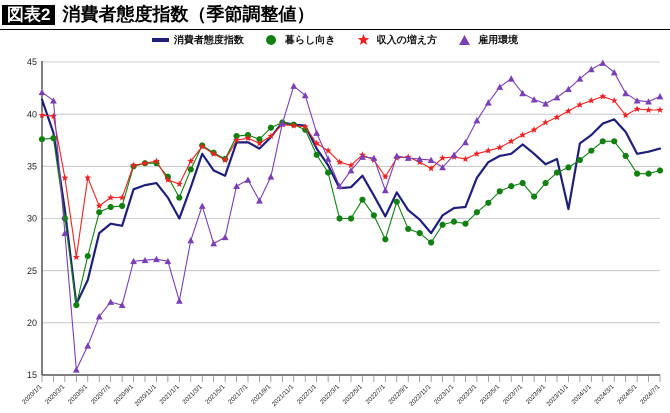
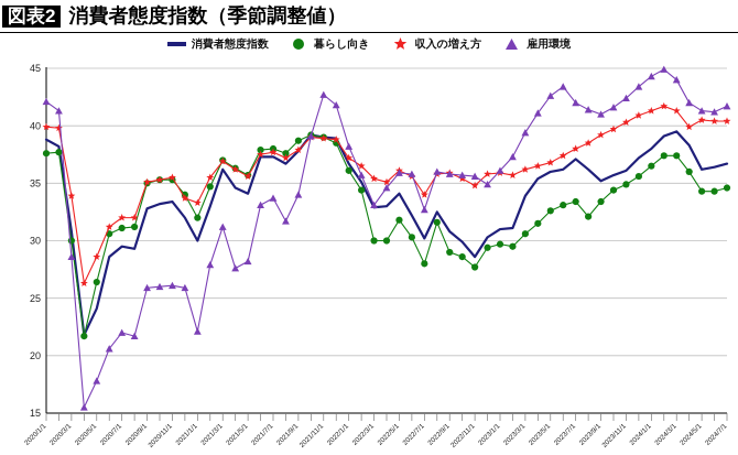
消費者態度指数/2020/1/1: 41.4 -> 38.8
収入の増え方/2020/5/1: 33.9 -> 28.6
消費者態度指数/2023/11/1: 30.9 -> 36.1
